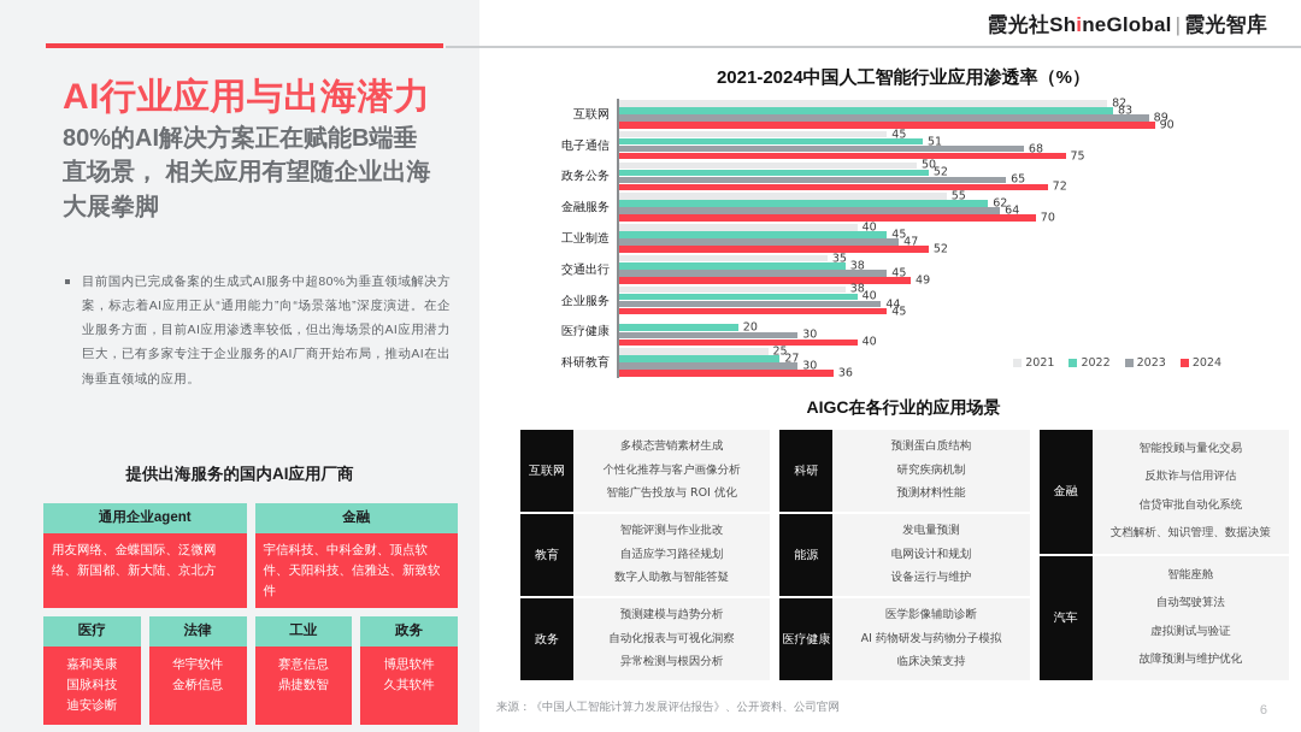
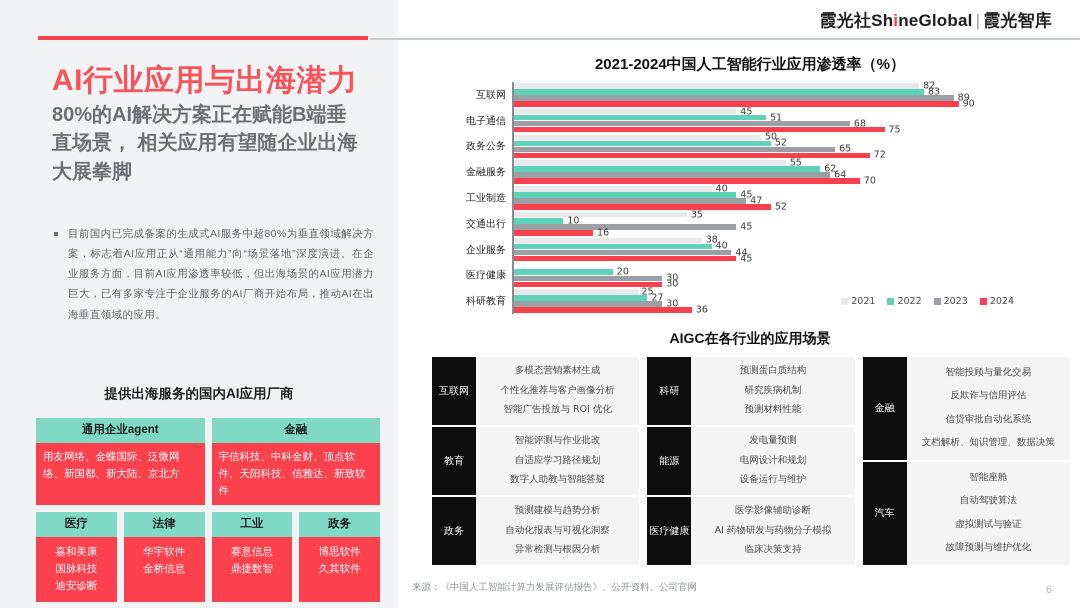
2022/交通出行: 38 -> 10
2024/交通出行: 49 -> 16
2024/医疗健康: 40 -> 30
